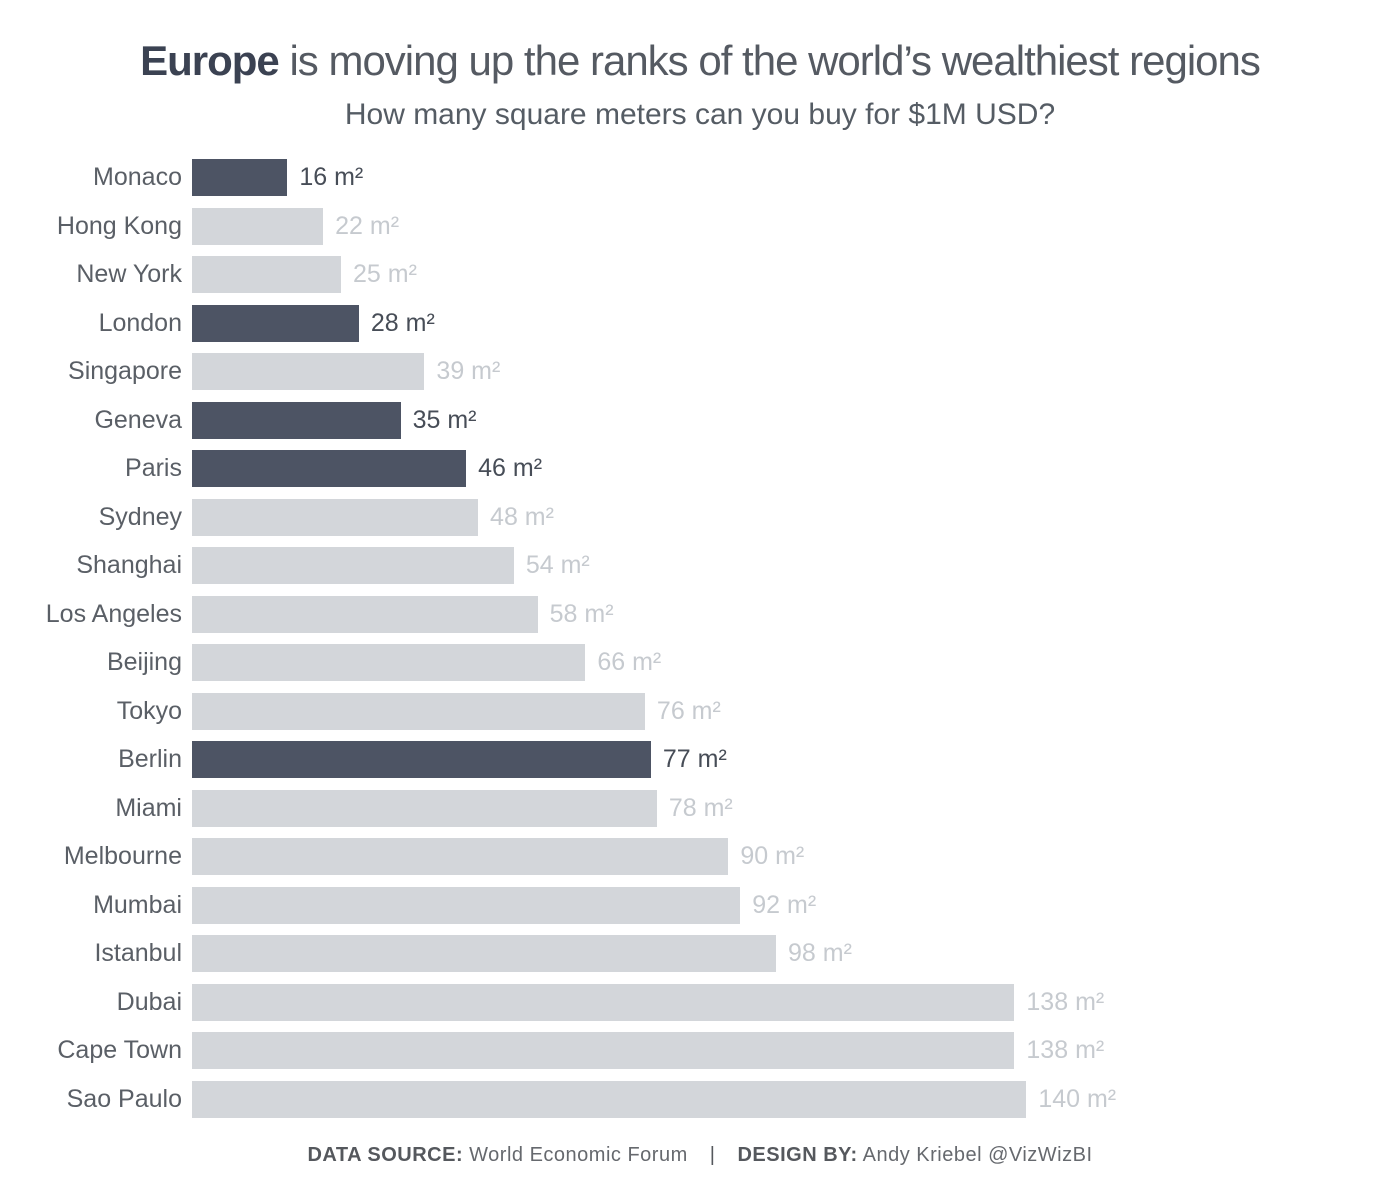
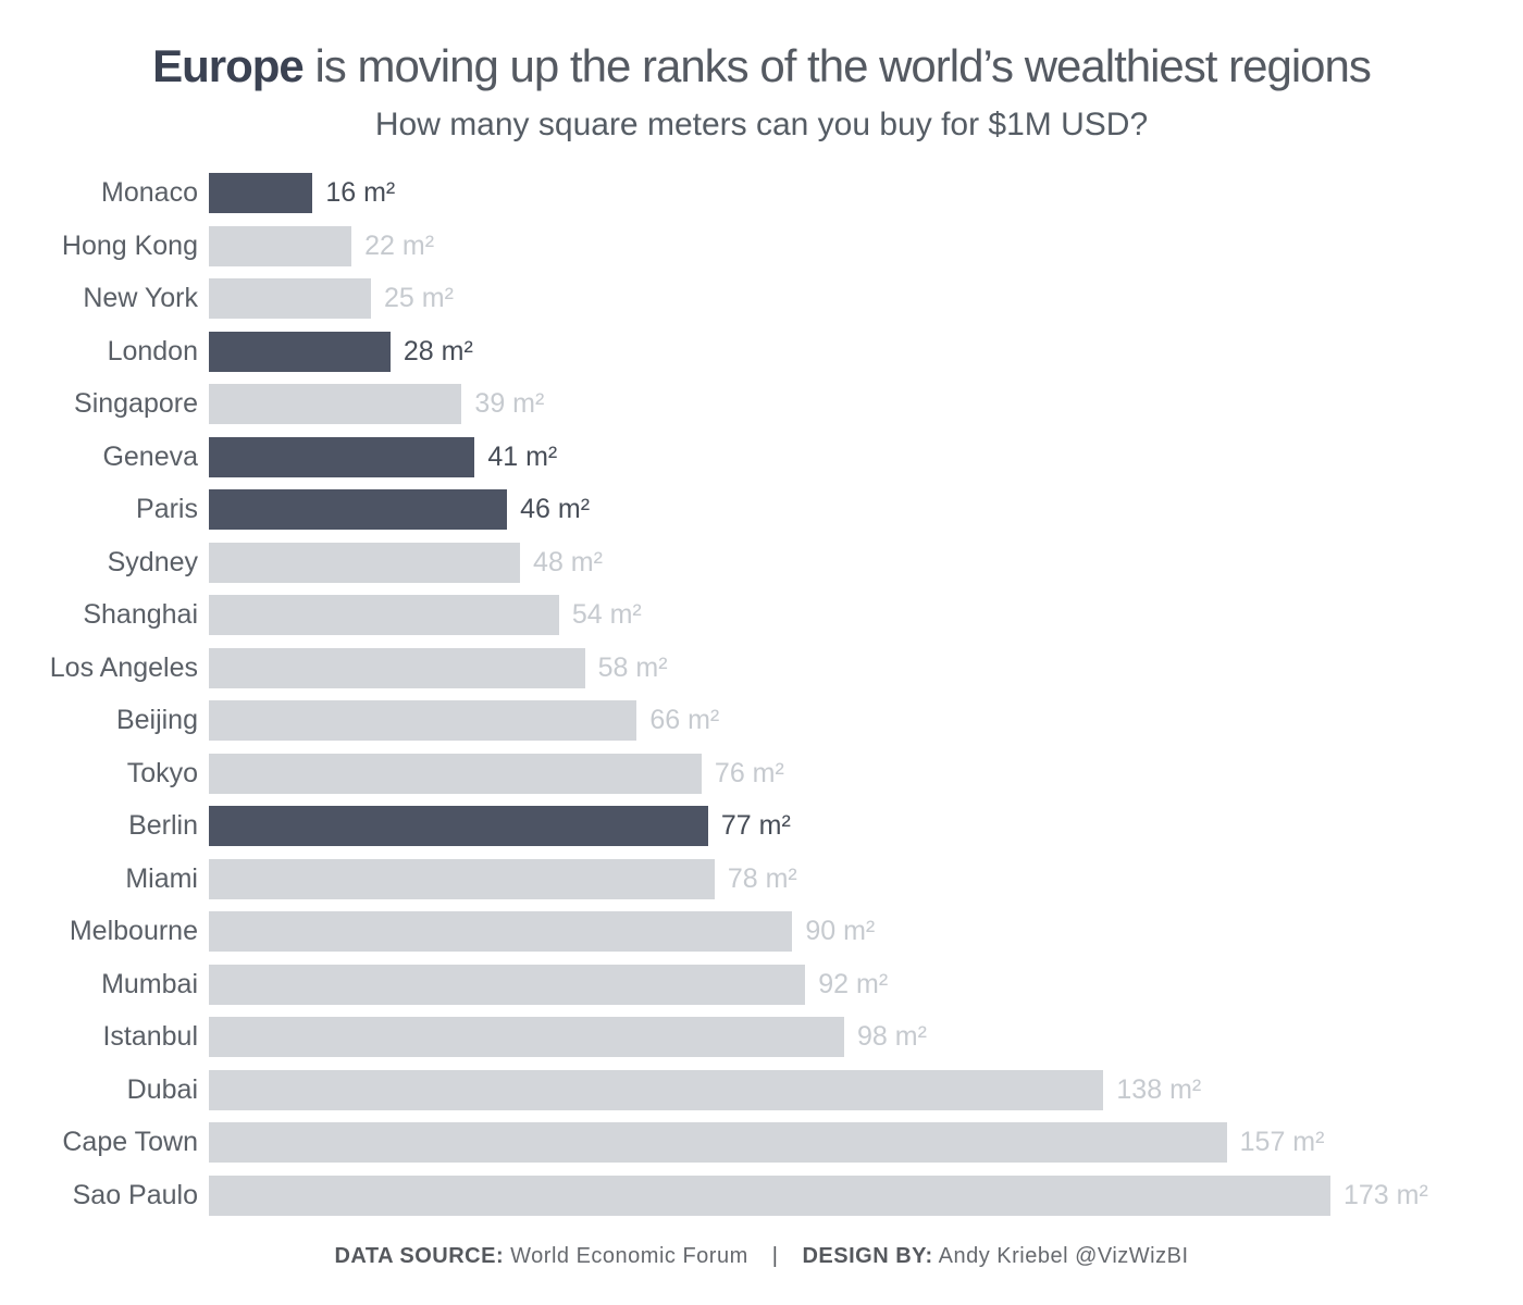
Geneva: 35 -> 41
Cape Town: 138 -> 157
Sao Paulo: 140 -> 173
